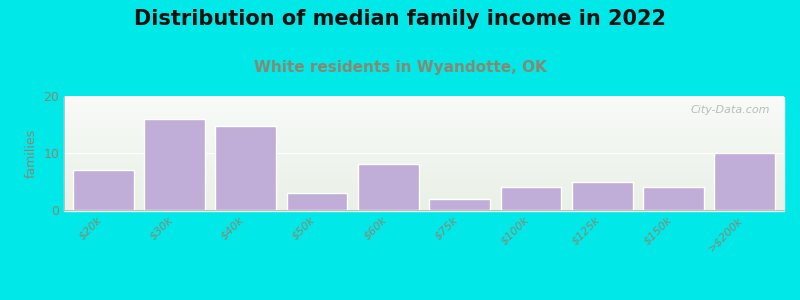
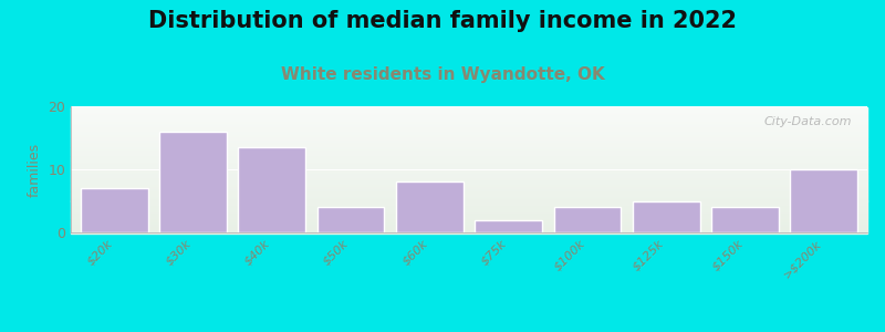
$40k: 14.8 -> 13.5
$50k: 3.0 -> 4.0
